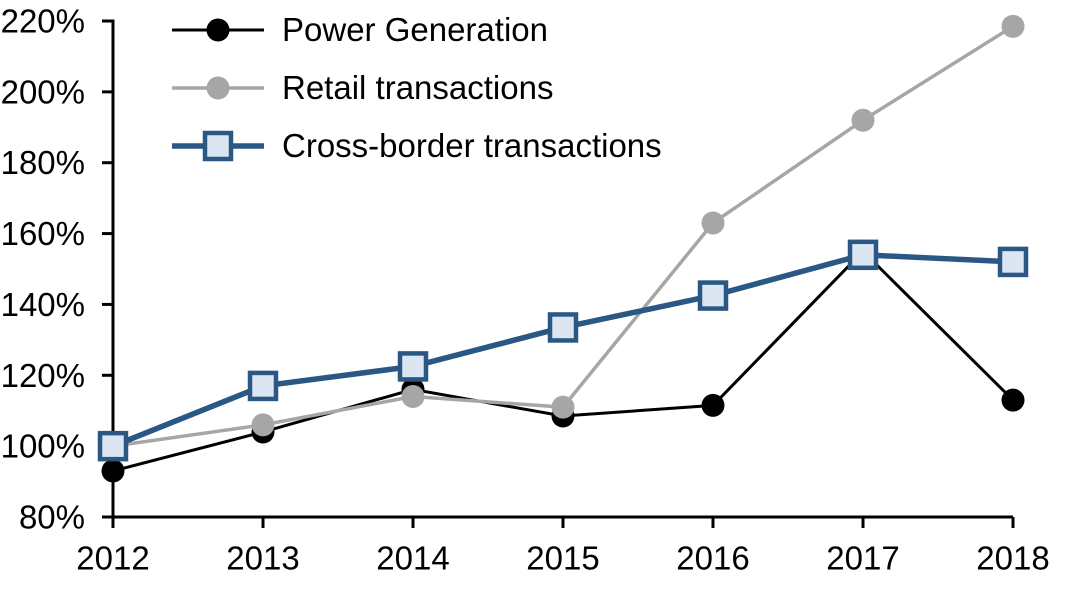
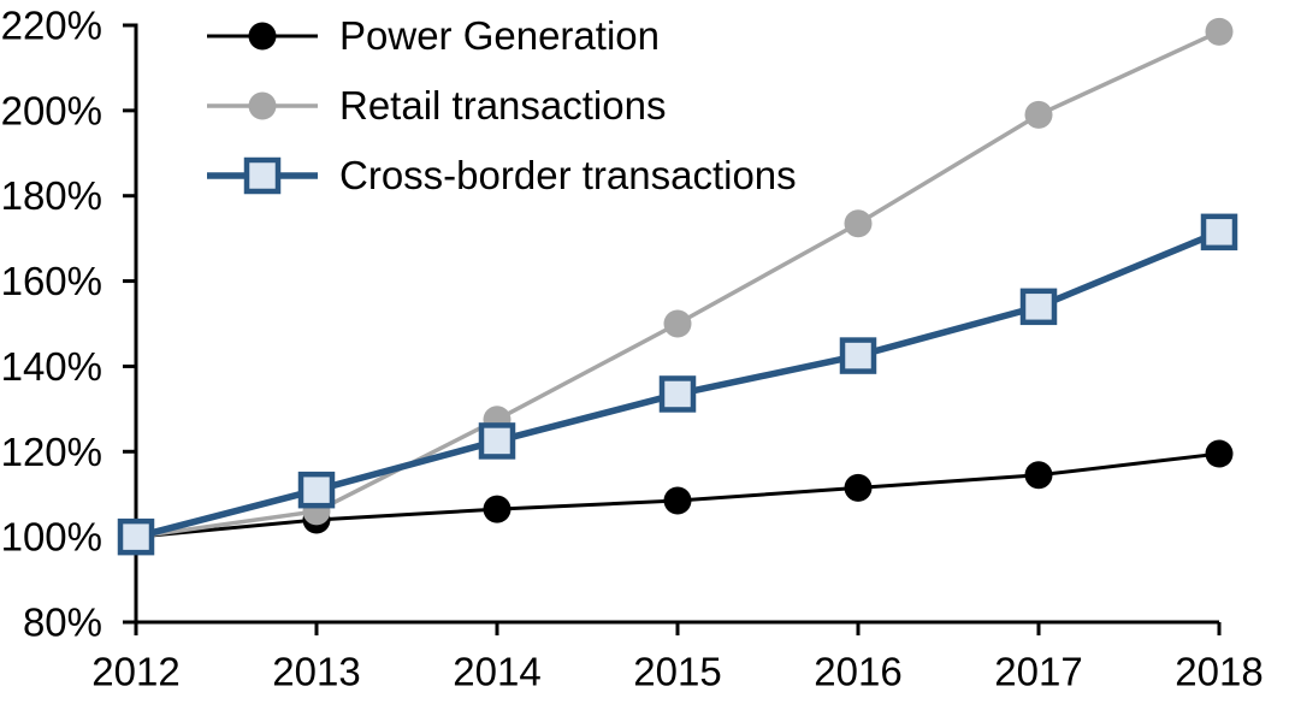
Power Generation/2012: 93% -> 100%
Cross-border transactions/2013: 117% -> 111%
Power Generation/2014: 116% -> 106%
Retail transactions/2014: 114% -> 128%
Retail transactions/2015: 111% -> 150%
Retail transactions/2016: 163% -> 174%
Power Generation/2017: 155% -> 114%
Retail transactions/2017: 192% -> 199%
Power Generation/2018: 113% -> 120%
Cross-border transactions/2018: 152% -> 172%
